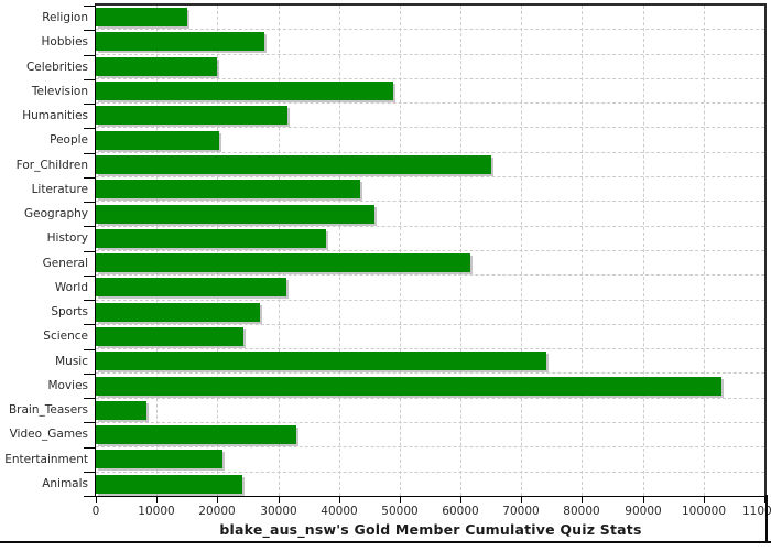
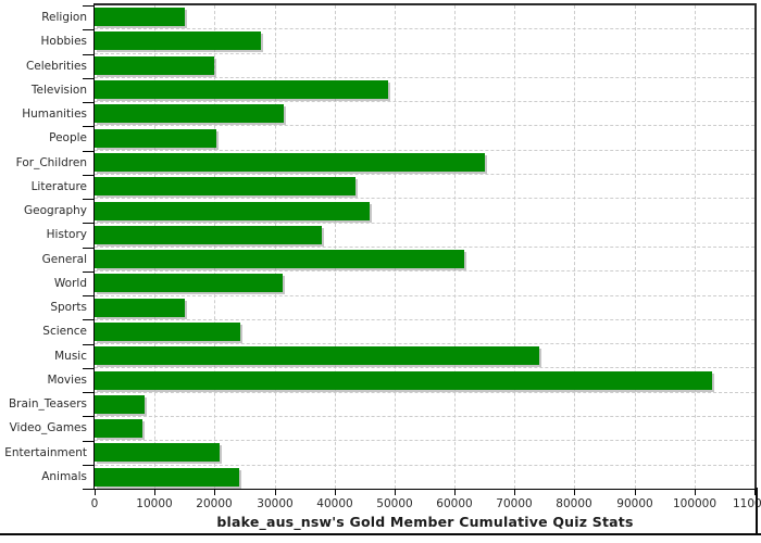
Sports: 27000 -> 15000
Video_Games: 33000 -> 8000
